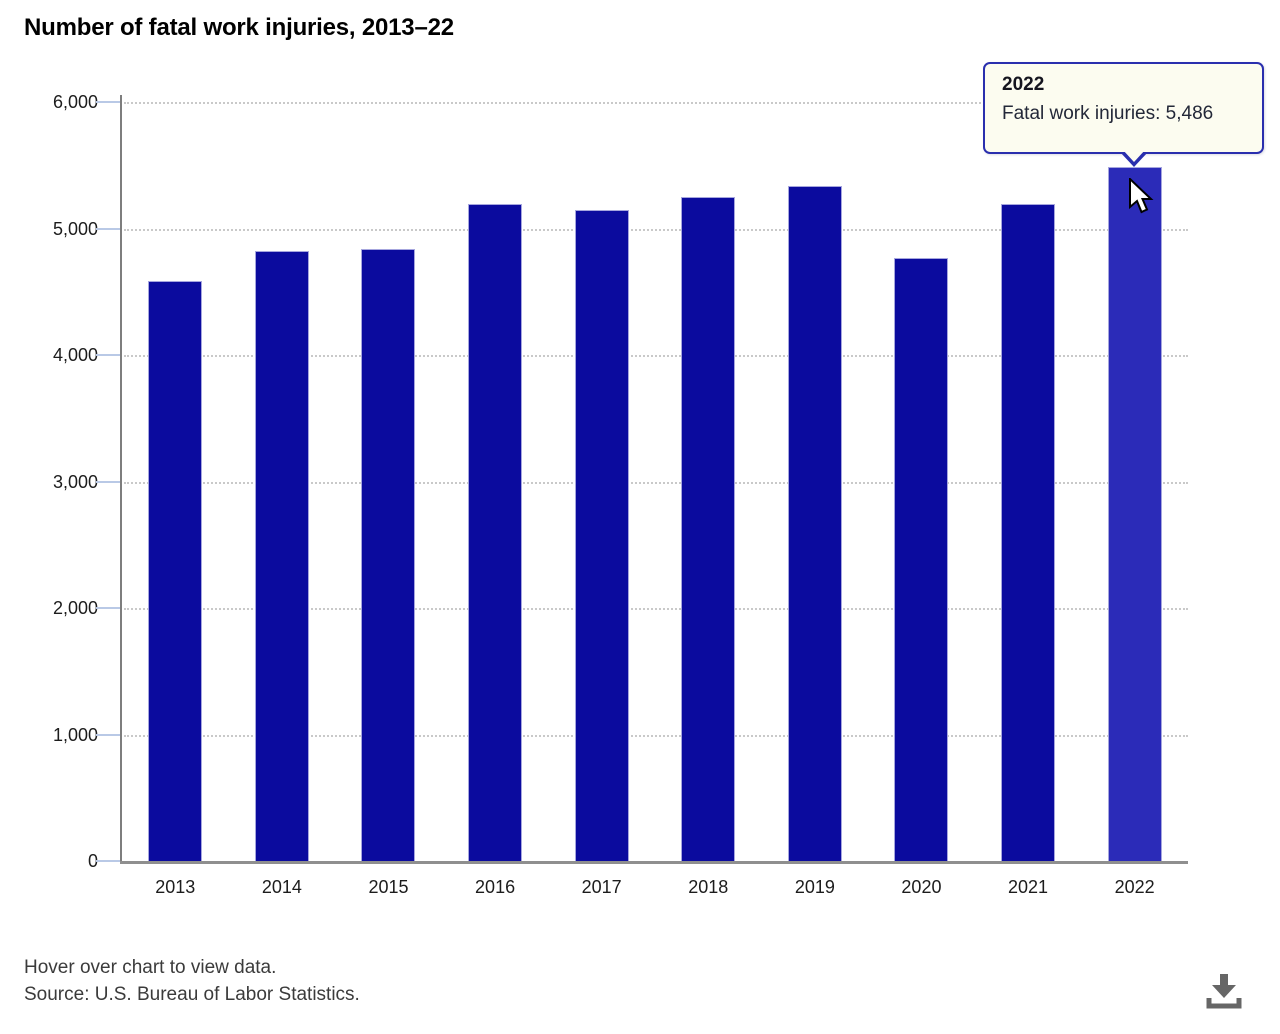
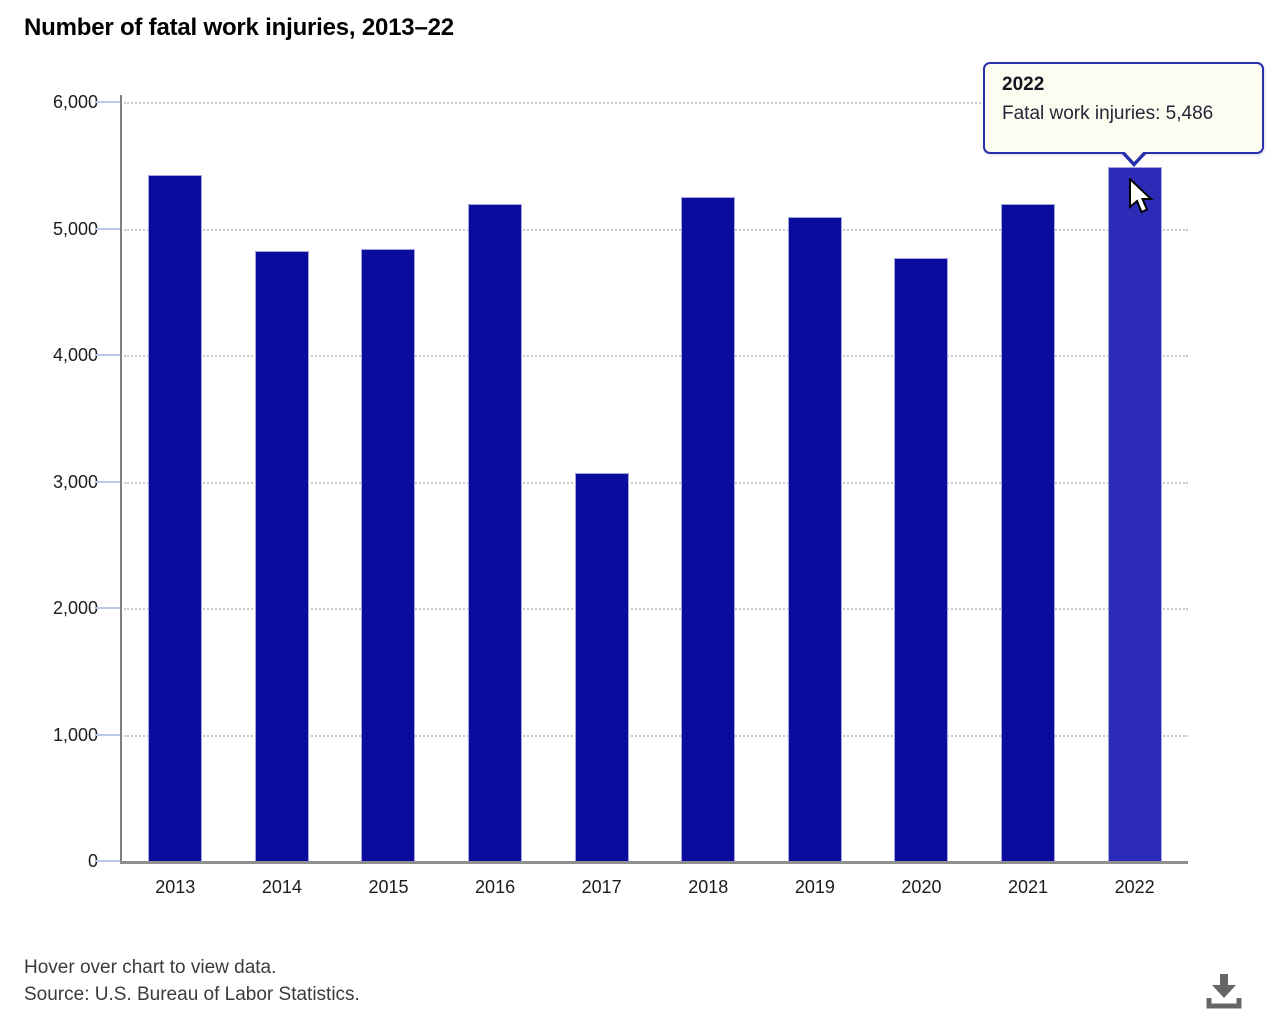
2013: 4580 -> 5420
2017: 5150 -> 3070
2019: 5330 -> 5090
